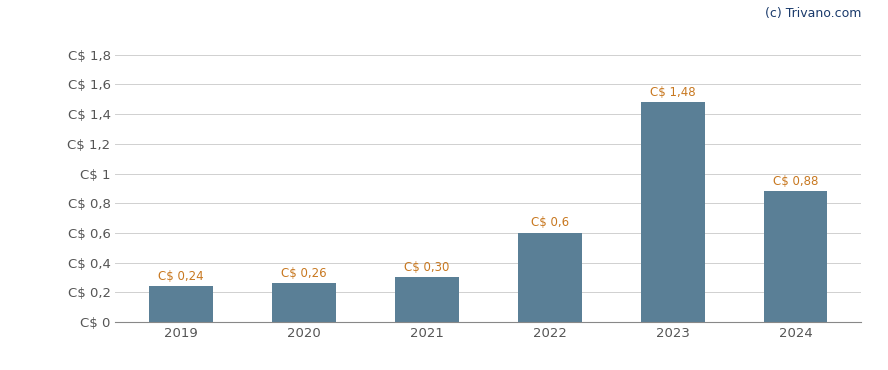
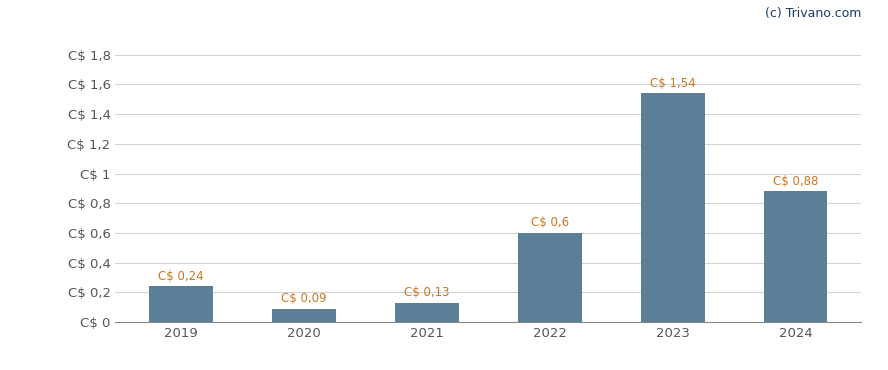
2020: 0,26 -> 0,09
2021: 0,30 -> 0,13
2023: 1,48 -> 1,54
